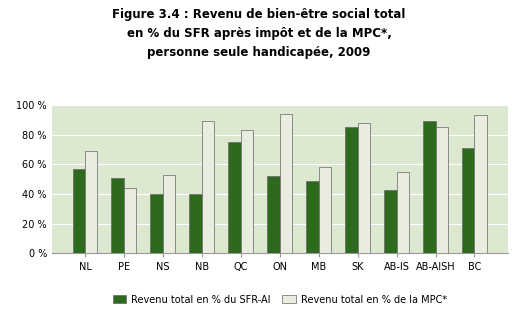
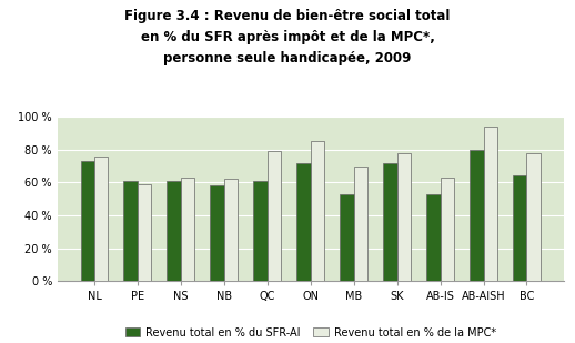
Revenu total en % du SFR-AI/NL: 57 % -> 73 %
Revenu total en % de la MPC*/NL: 69 % -> 76 %
Revenu total en % du SFR-AI/PE: 51 % -> 61 %
Revenu total en % de la MPC*/PE: 44 % -> 59 %
Revenu total en % du SFR-AI/NS: 40 % -> 61 %
Revenu total en % de la MPC*/NS: 53 % -> 63 %
Revenu total en % du SFR-AI/NB: 40 % -> 58 %
Revenu total en % de la MPC*/NB: 89 % -> 62 %
Revenu total en % du SFR-AI/QC: 75 % -> 61 %
Revenu total en % de la MPC*/QC: 83 % -> 79 %
Revenu total en % du SFR-AI/ON: 52 % -> 72 %
Revenu total en % de la MPC*/ON: 94 % -> 85 %
Revenu total en % du SFR-AI/MB: 49 % -> 53 %
Revenu total en % de la MPC*/MB: 58 % -> 70 %
Revenu total en % du SFR-AI/SK: 85 % -> 72 %
Revenu total en % de la MPC*/SK: 88 % -> 78 %
Revenu total en % du SFR-AI/AB-IS: 43 % -> 53 %
Revenu total en % de la MPC*/AB-IS: 55 % -> 63 %
Revenu total en % du SFR-AI/AB-AISH: 89 % -> 80 %
Revenu total en % de la MPC*/AB-AISH: 85 % -> 94 %
Revenu total en % du SFR-AI/BC: 71 % -> 64 %
Revenu total en % de la MPC*/BC: 93 % -> 78 %
